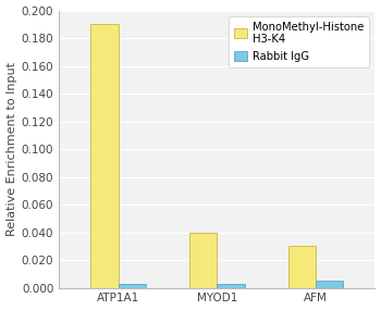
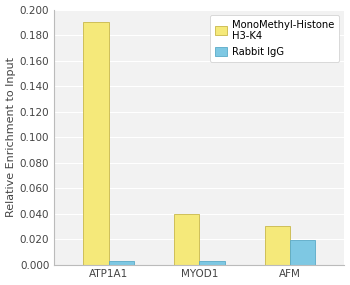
Rabbit IgG/AFM: 0.005 -> 0.019
